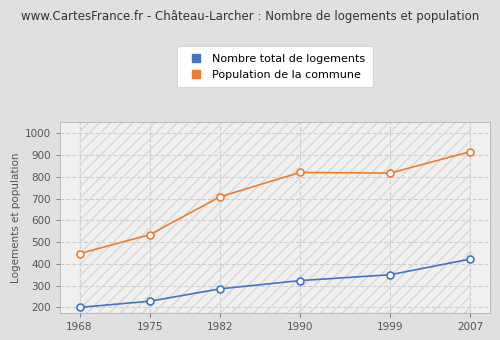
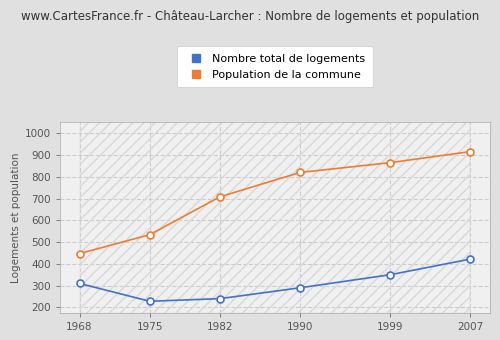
Nombre total de logements/1968: 200 -> 310
Nombre total de logements/1982: 285 -> 240
Nombre total de logements/1990: 323 -> 290
Population de la commune/1999: 817 -> 865
